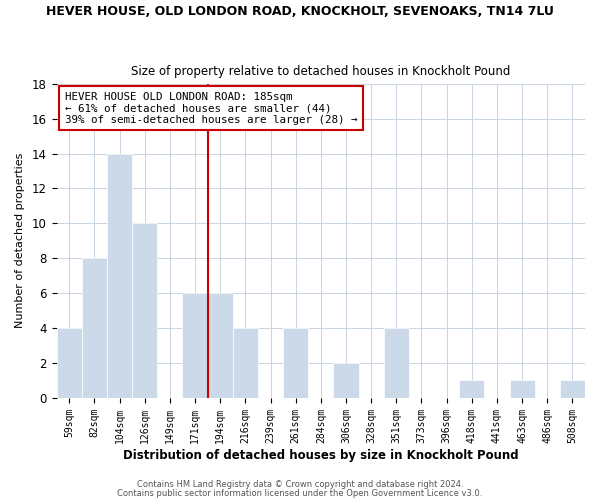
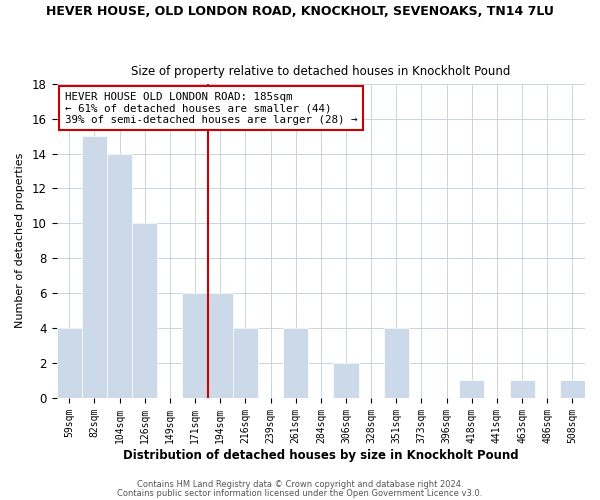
82sqm: 8 -> 15
